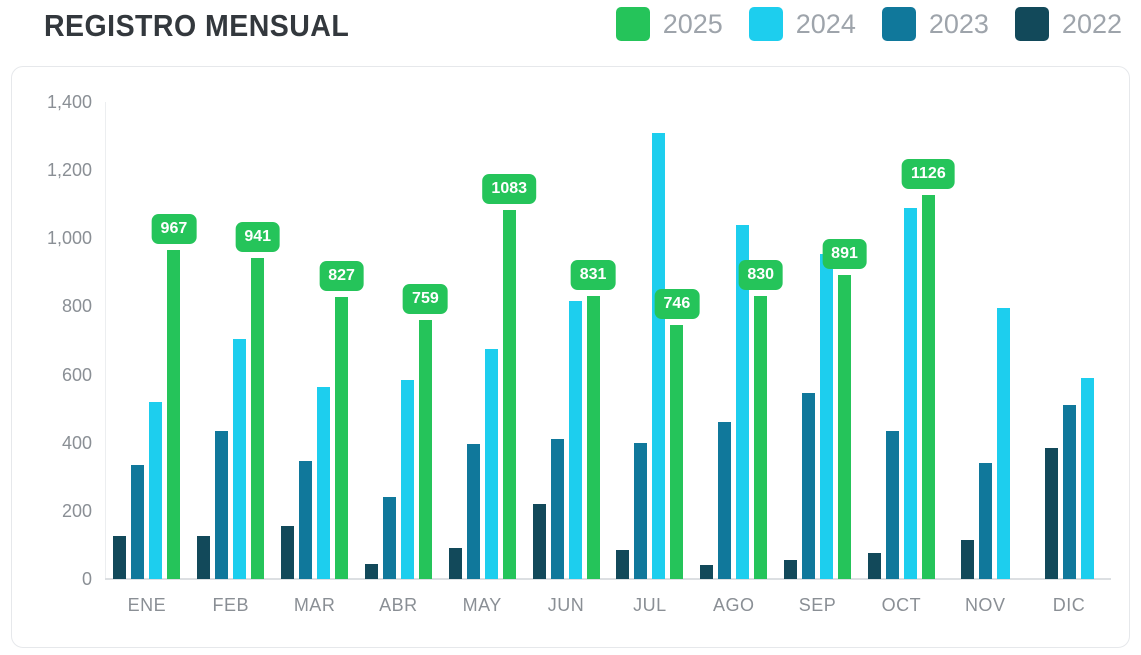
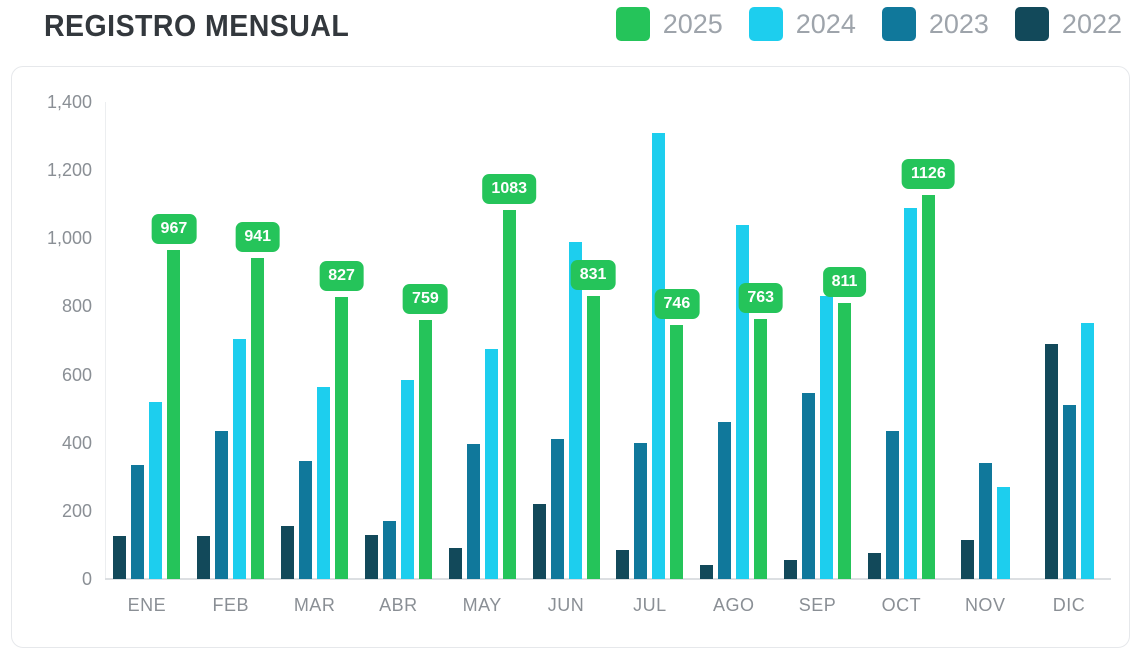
2022/ABR: 40 -> 130
2023/ABR: 240 -> 170
2024/JUN: 820 -> 990
2025/AGO: 830 -> 763
2024/SEP: 960 -> 830
2025/SEP: 891 -> 811
2024/NOV: 800 -> 270
2022/DIC: 380 -> 690
2024/DIC: 590 -> 750
